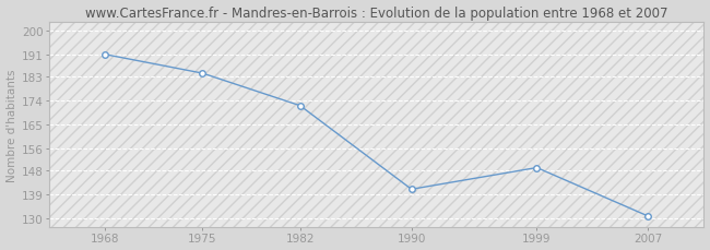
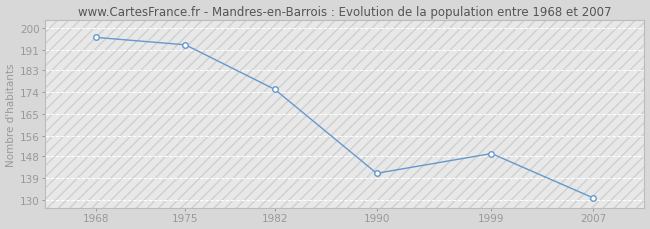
1968: 191 -> 196
1975: 184 -> 193
1982: 172 -> 175
